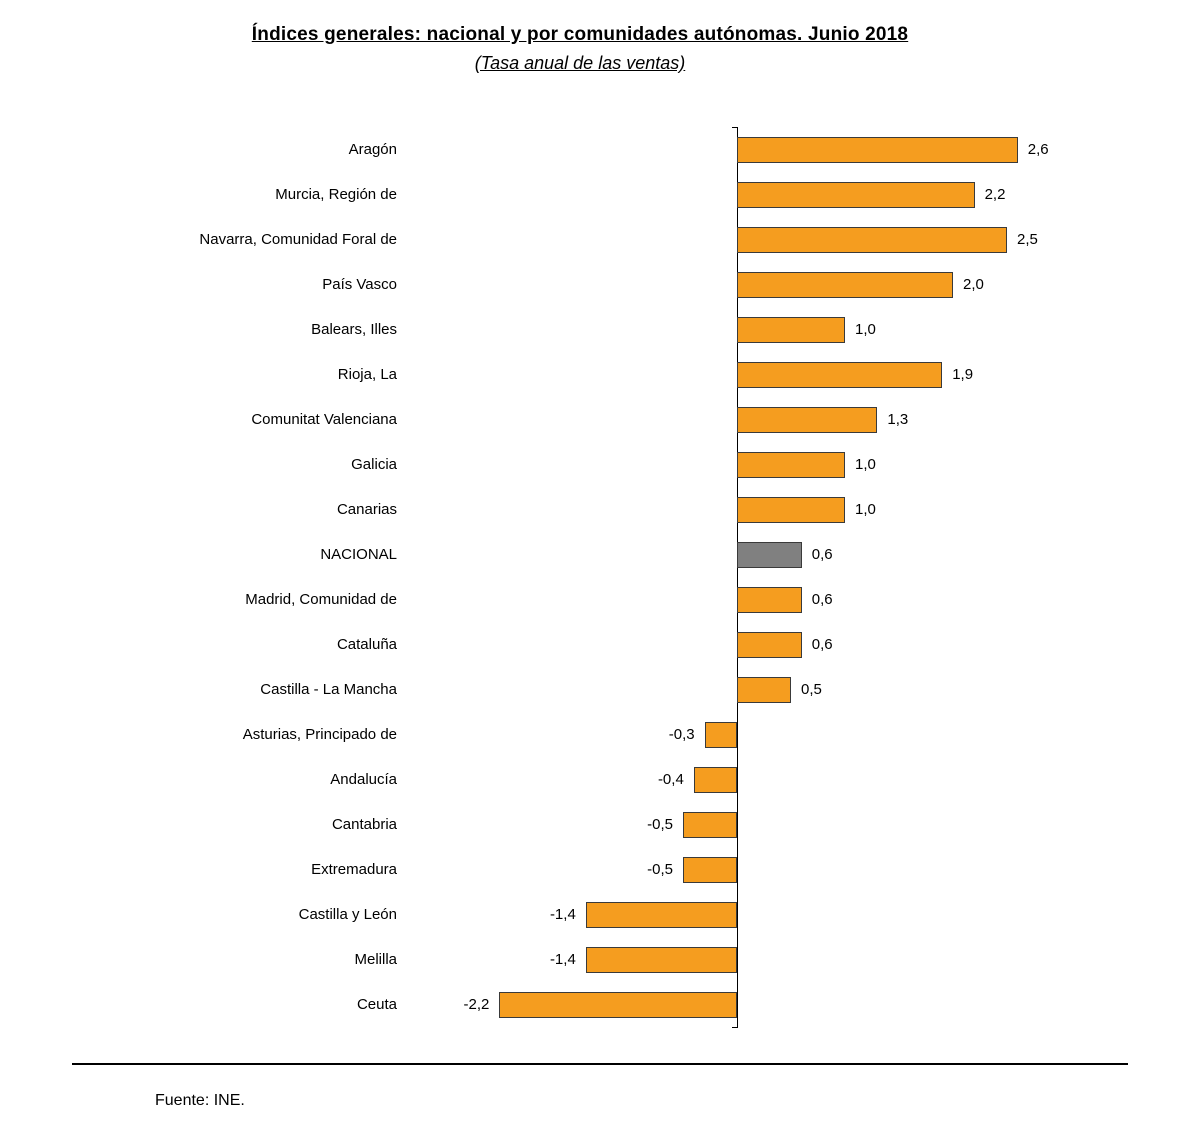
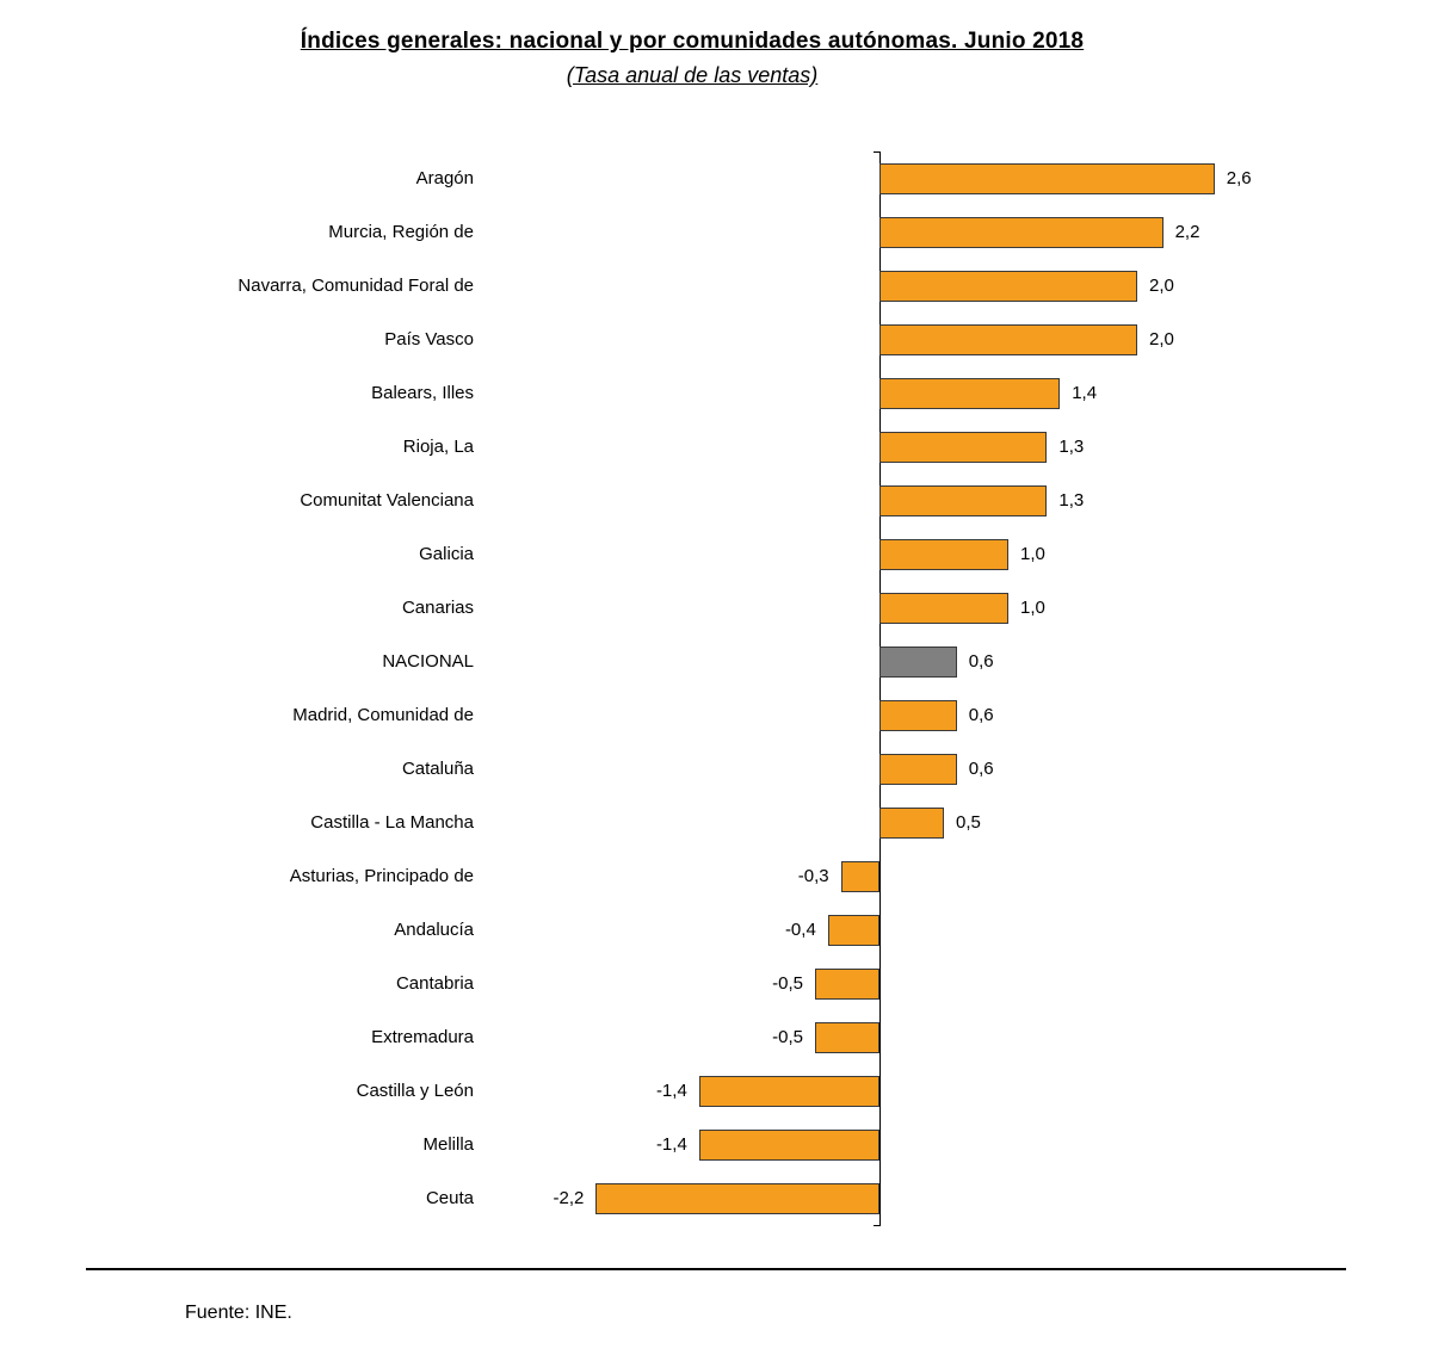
Navarra, Comunidad Foral de: 2,5 -> 2,0
Balears, Illes: 1,0 -> 1,4
Rioja, La: 1,9 -> 1,3
